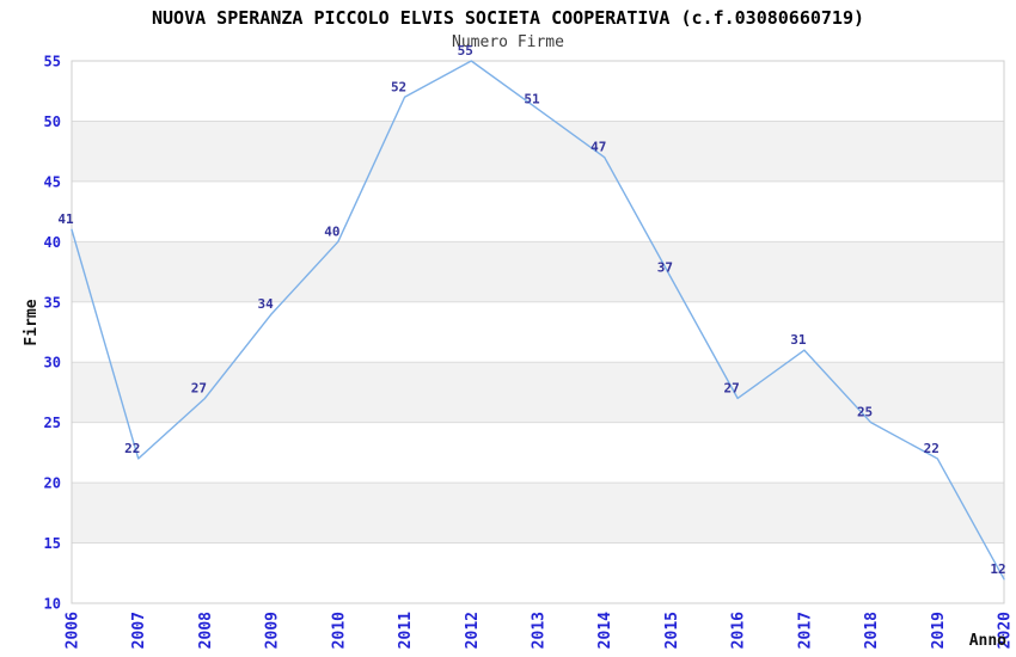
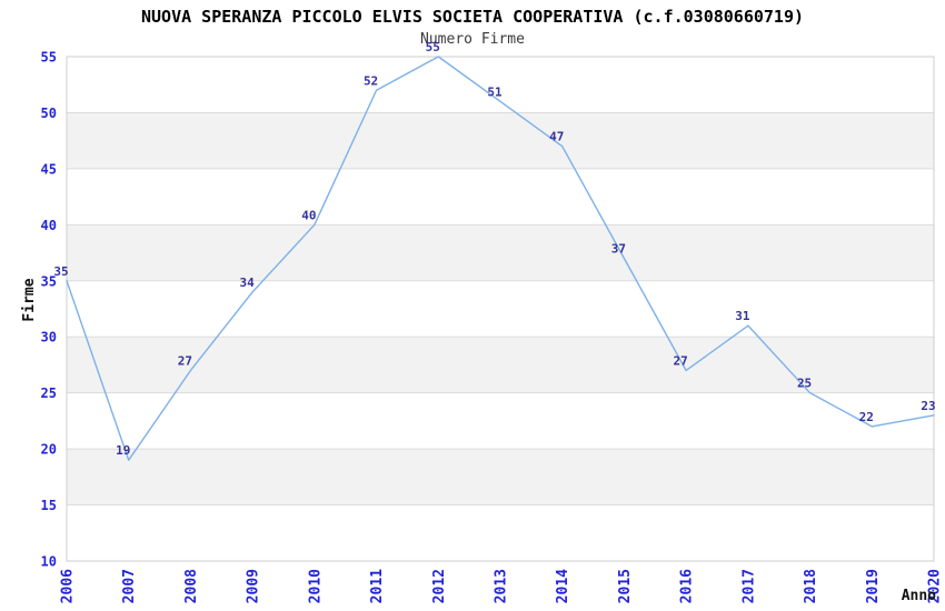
2006: 41 -> 35
2007: 22 -> 19
2020: 12 -> 23
